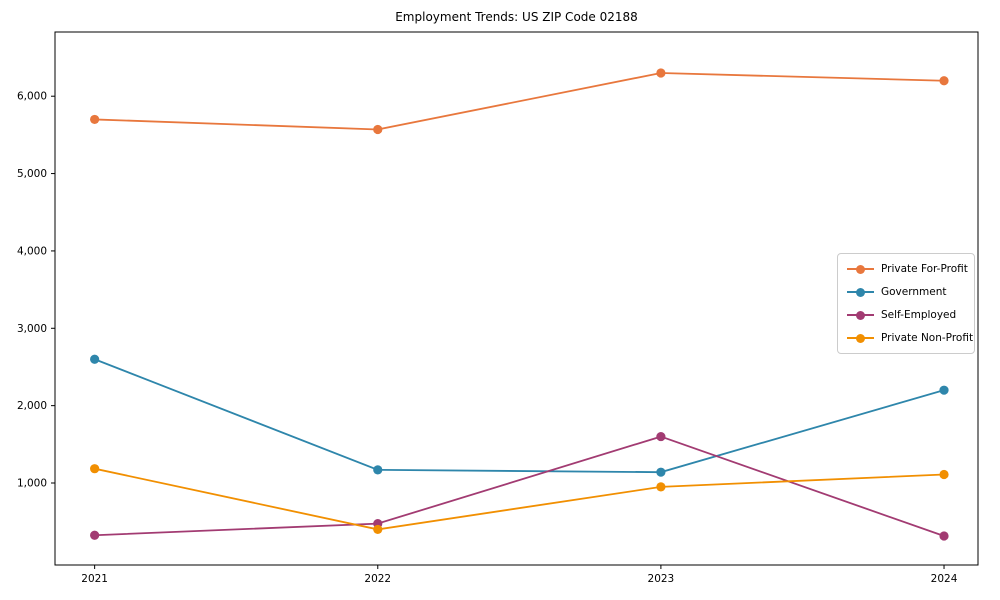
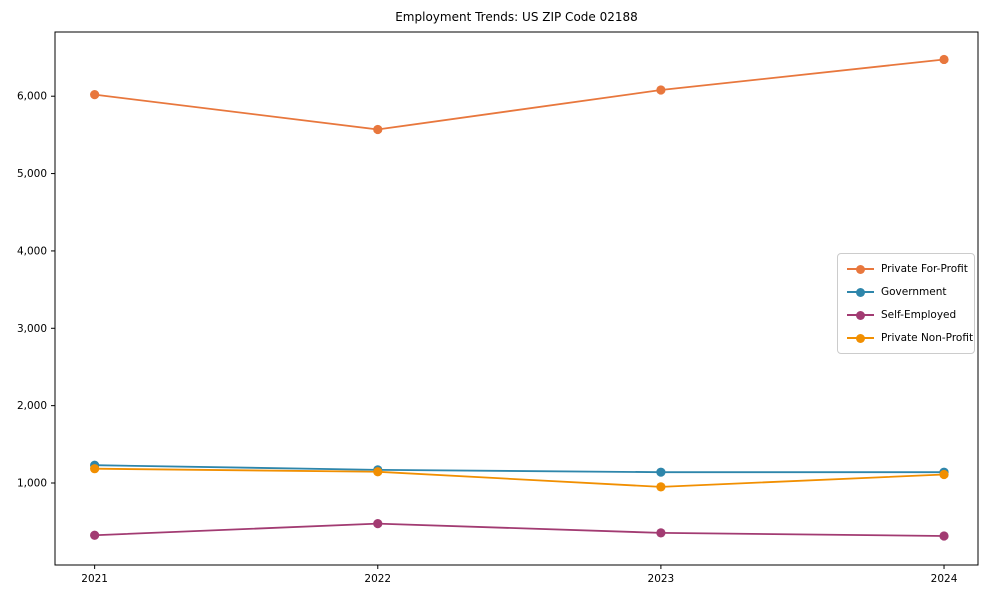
Private For-Profit/2021: 5700 -> 6000
Government/2021: 2600 -> 1200
Private Non-Profit/2022: 400 -> 1100
Private For-Profit/2023: 6300 -> 6100
Self-Employed/2023: 1600 -> 400
Private For-Profit/2024: 6200 -> 6500
Government/2024: 2200 -> 1100
